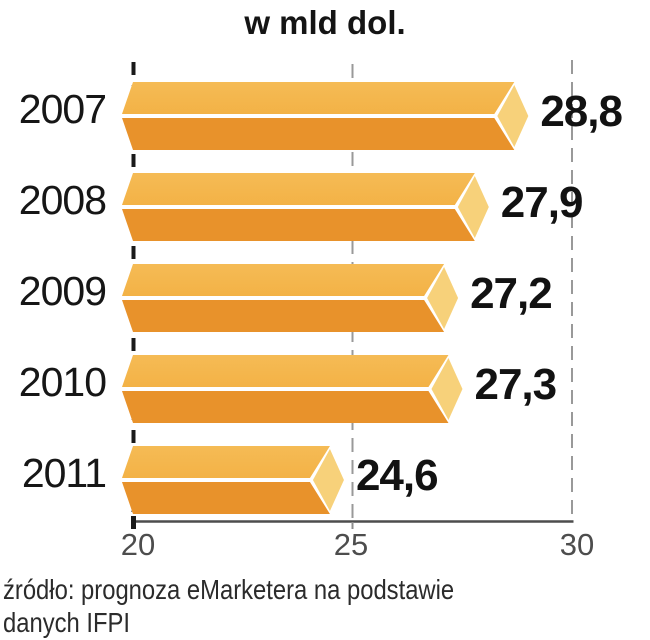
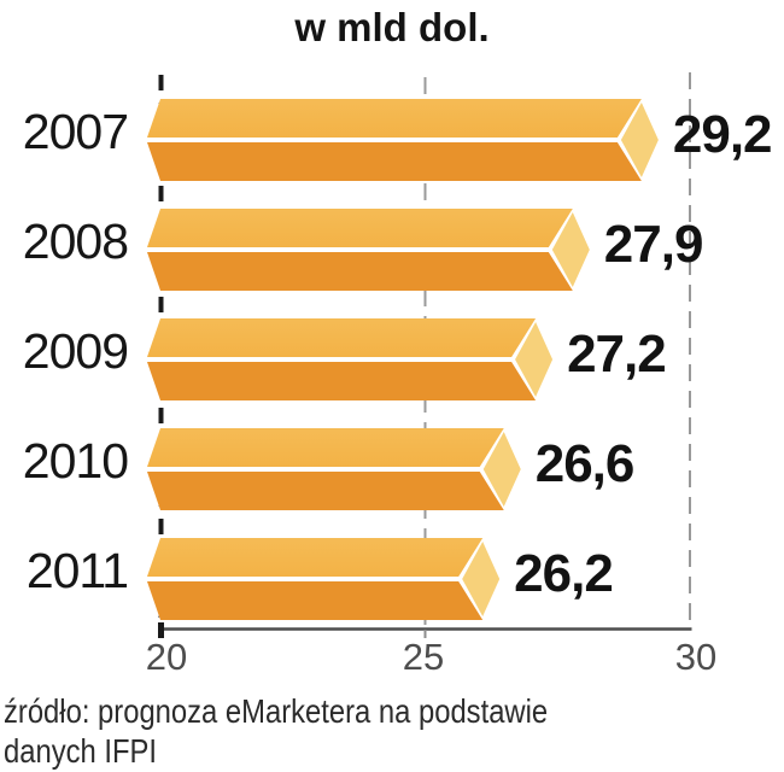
2007: 28,8 -> 29,2
2010: 27,3 -> 26,6
2011: 24,6 -> 26,2
